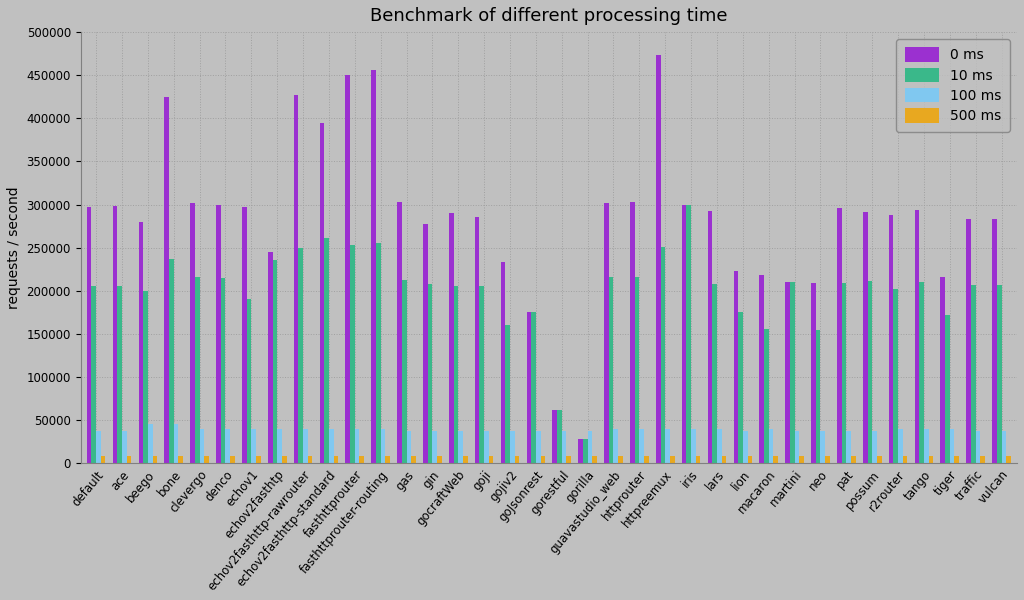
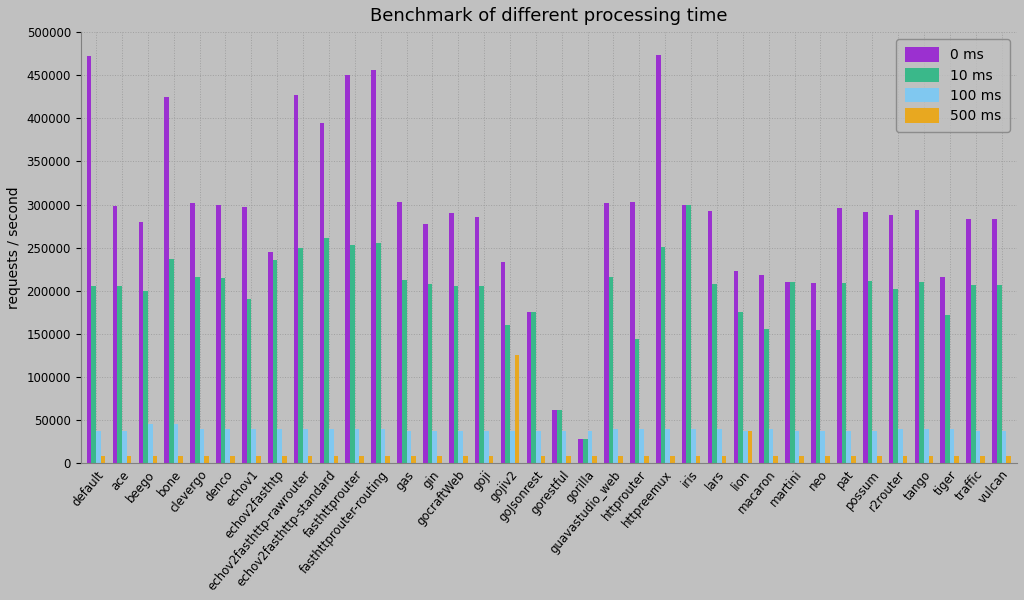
0 ms/default: 297000 -> 472000
500 ms/gojiv2: 9000 -> 126000
10 ms/httprouter: 216000 -> 144000
500 ms/lion: 9000 -> 38000
